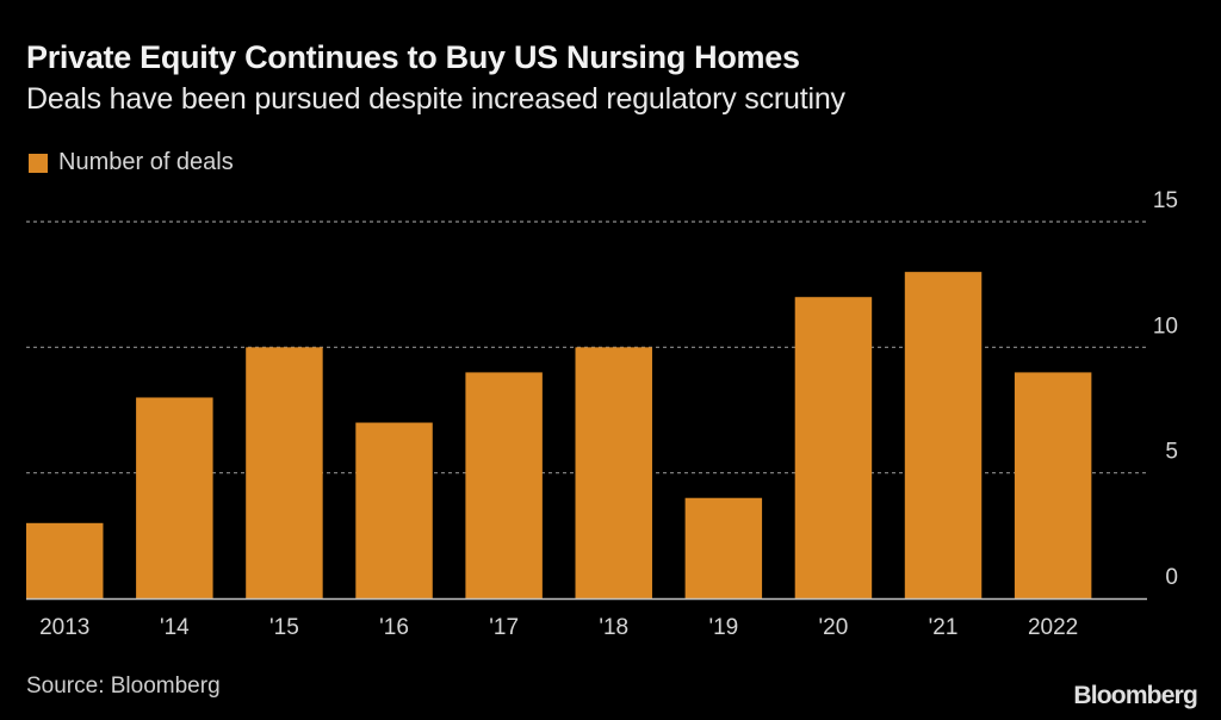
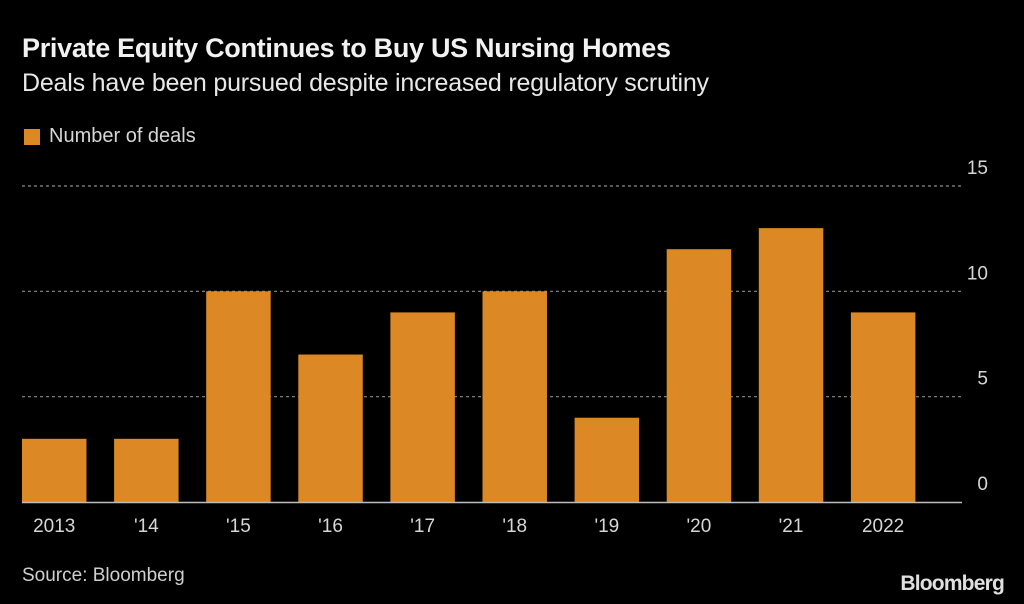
'14: 8 -> 3
